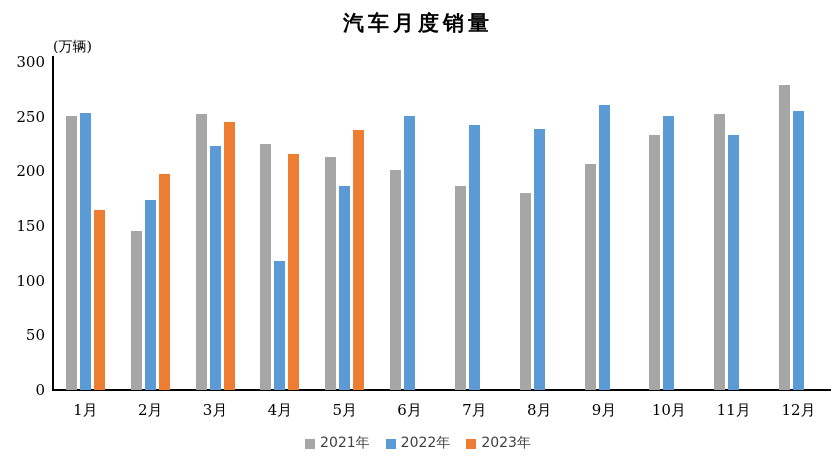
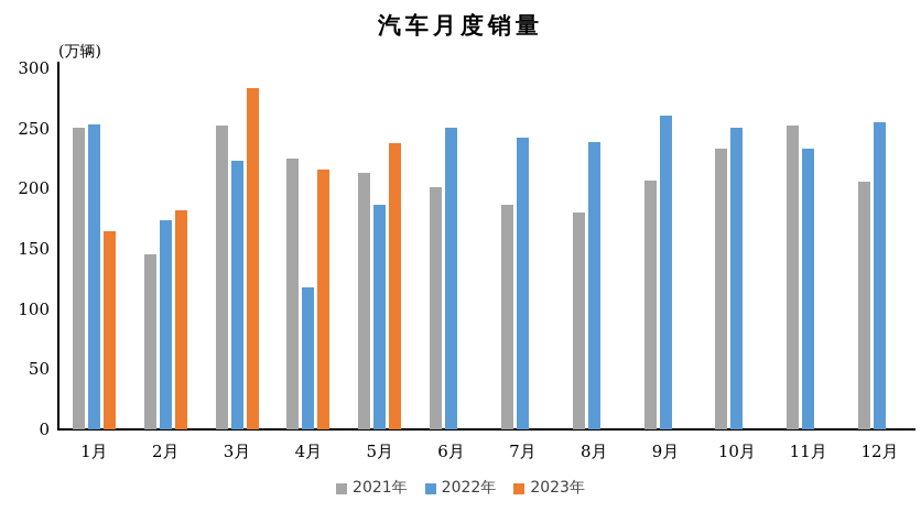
2023年/2月: 198 -> 182
2023年/3月: 245 -> 284
2021年/12月: 279 -> 206
